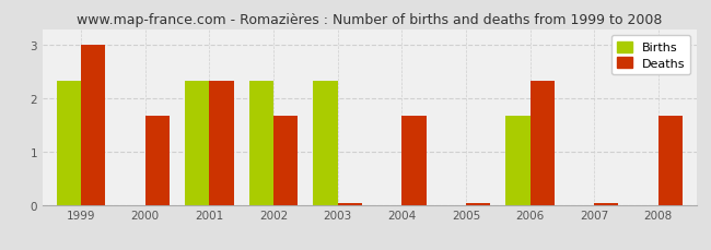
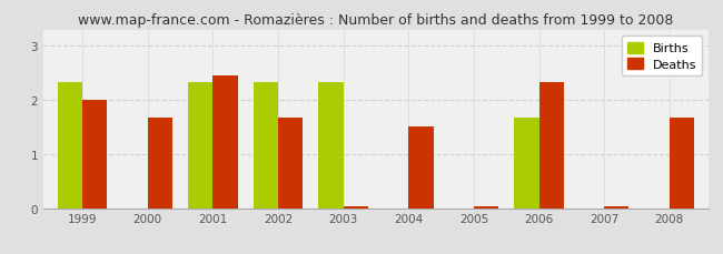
Deaths/1999: 3.00 -> 2.00
Deaths/2001: 2.33 -> 2.45
Deaths/2004: 1.67 -> 1.50
